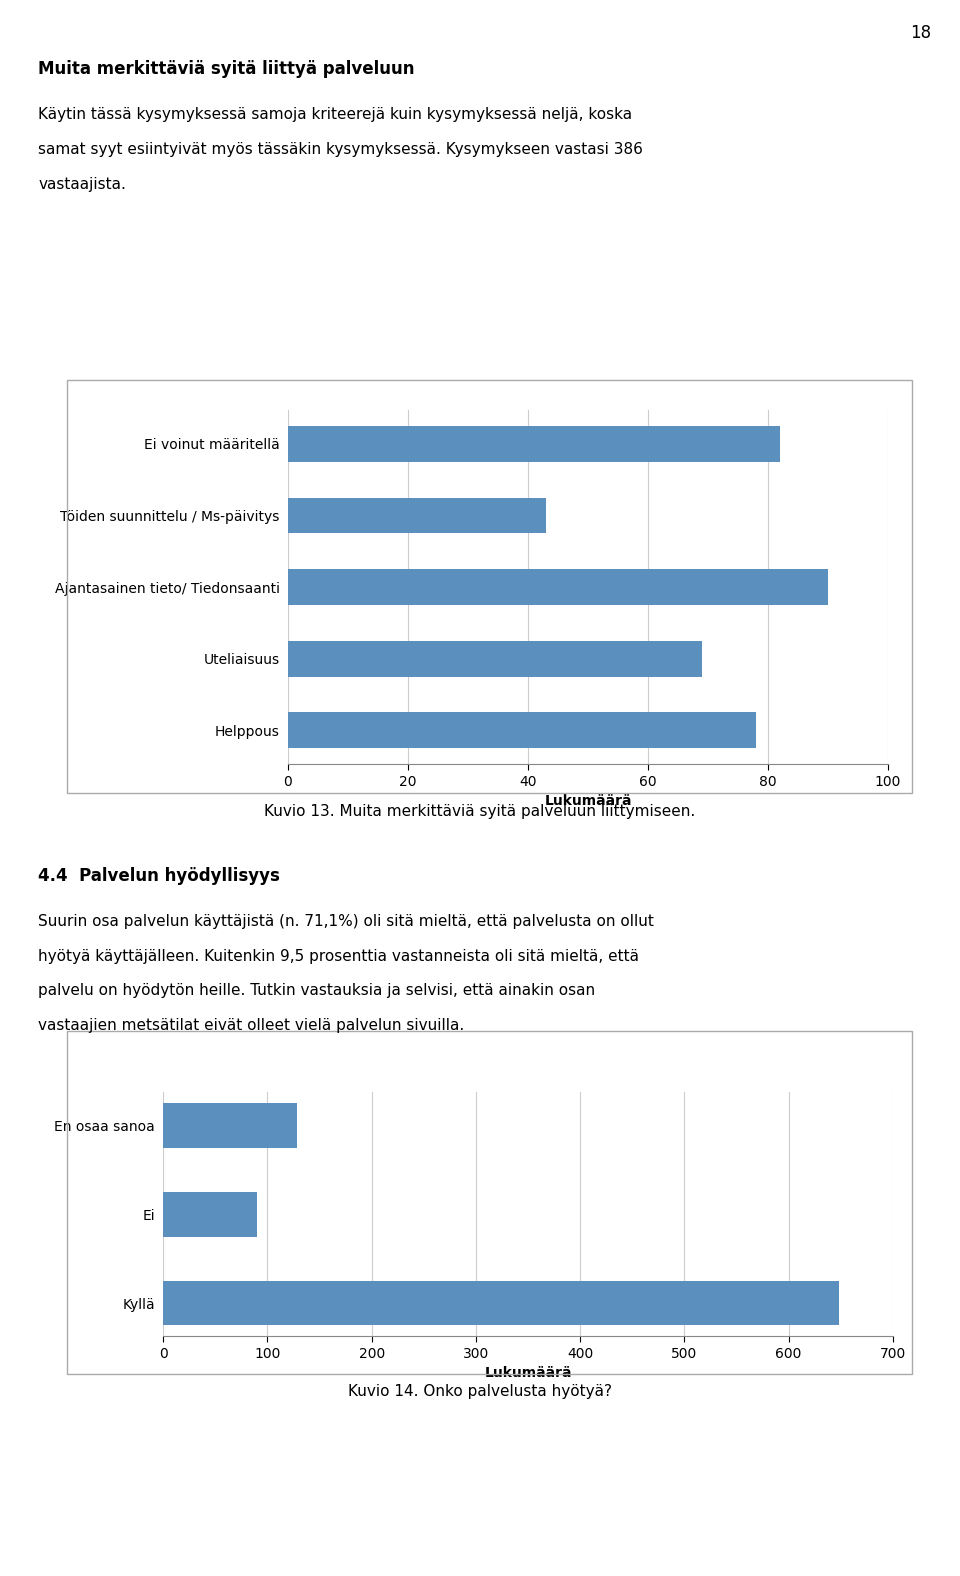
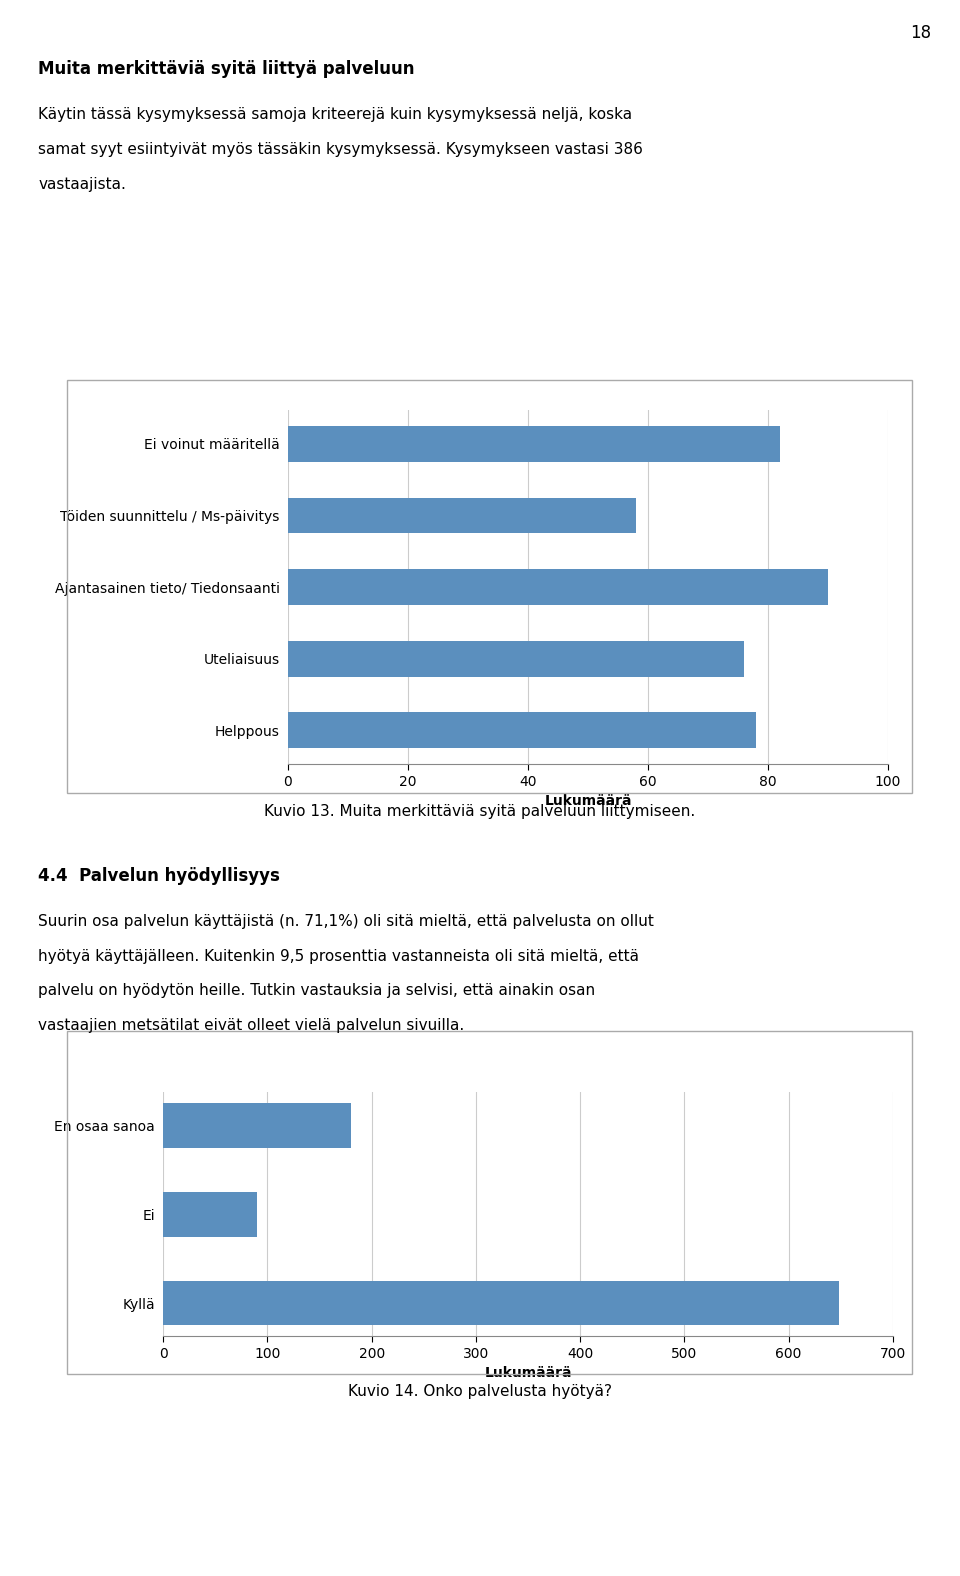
Töiden suunnittelu / Ms-päivitys: 43 -> 58
Uteliaisuus: 69 -> 76
En osaa sanoa: 128 -> 180
